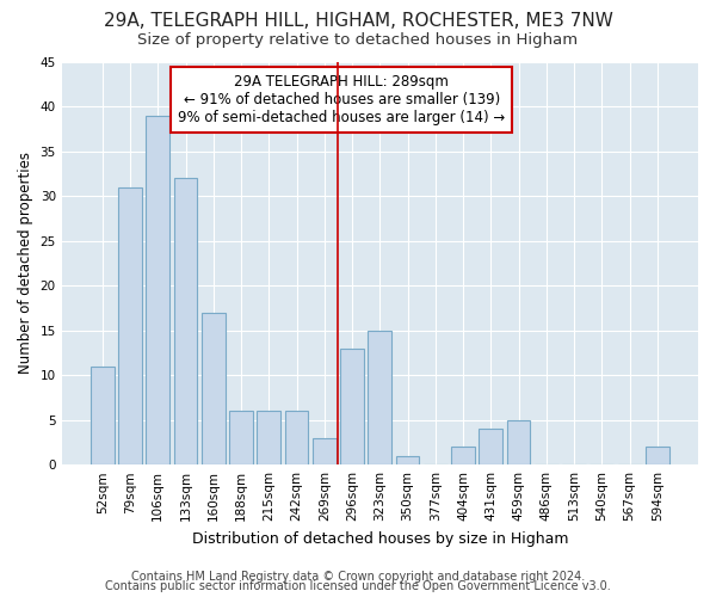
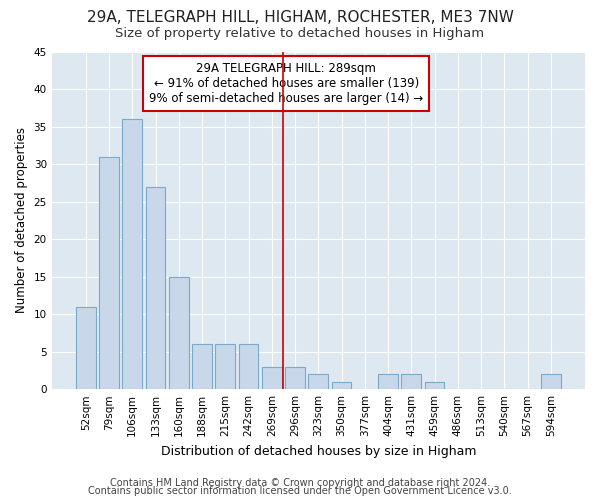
106sqm: 39 -> 36
133sqm: 32 -> 27
160sqm: 17 -> 15
296sqm: 13 -> 3
323sqm: 15 -> 2
431sqm: 4 -> 2
459sqm: 5 -> 1
